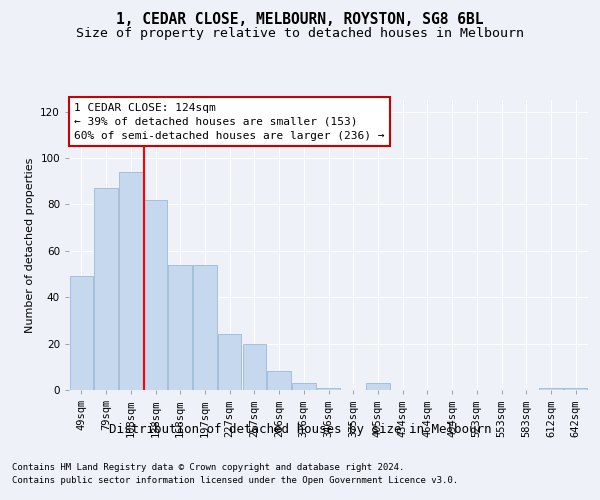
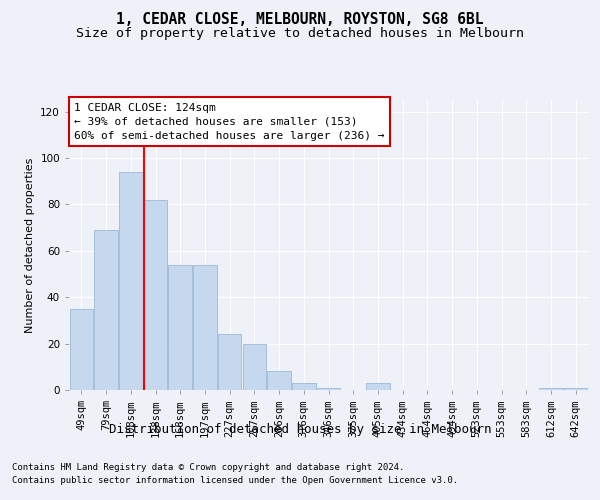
49sqm: 49 -> 35
79sqm: 87 -> 69
